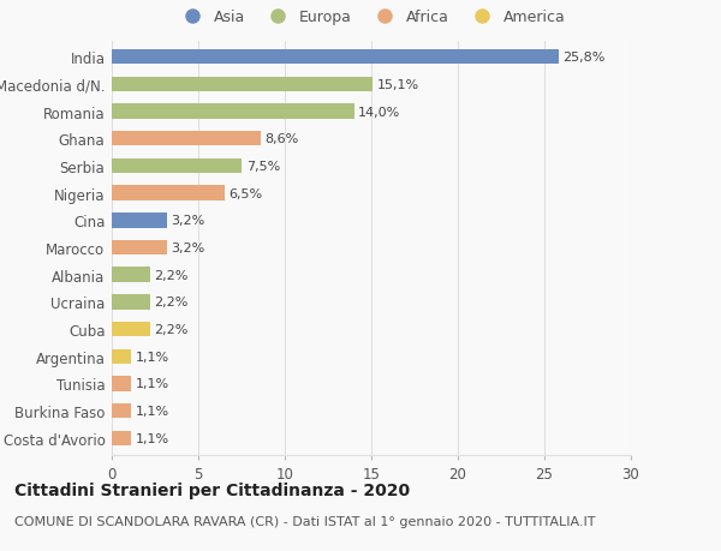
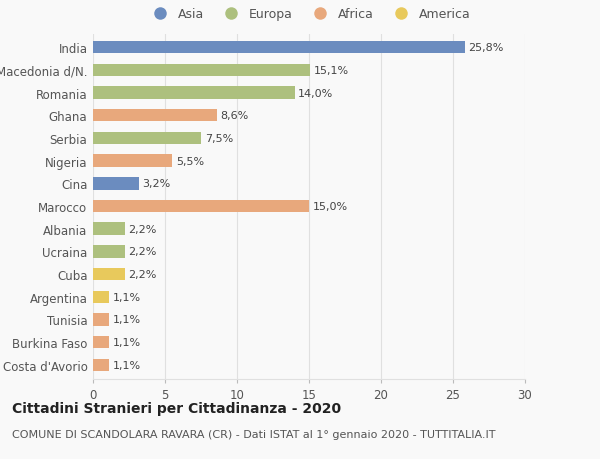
Nigeria: 6,5% -> 5,5%
Marocco: 3,2% -> 15,0%
